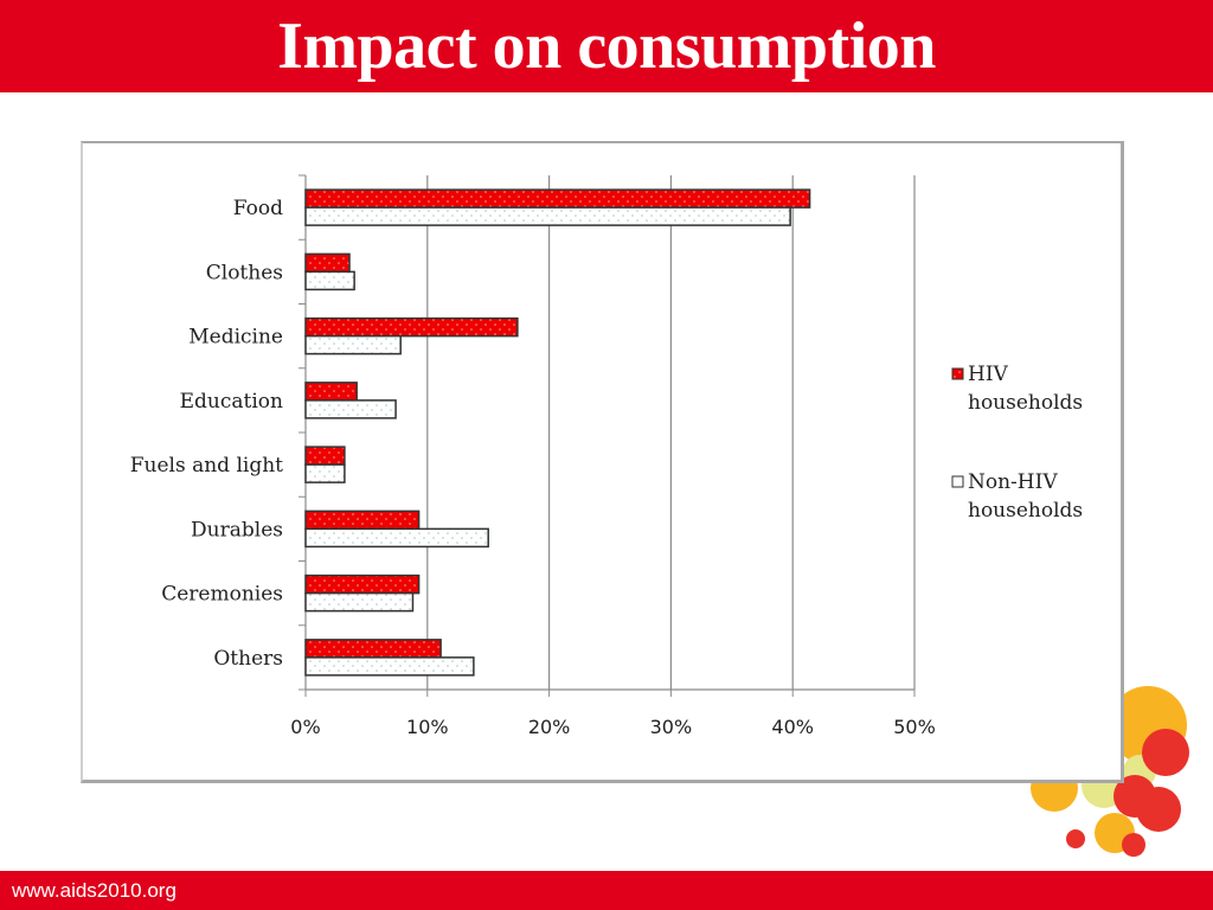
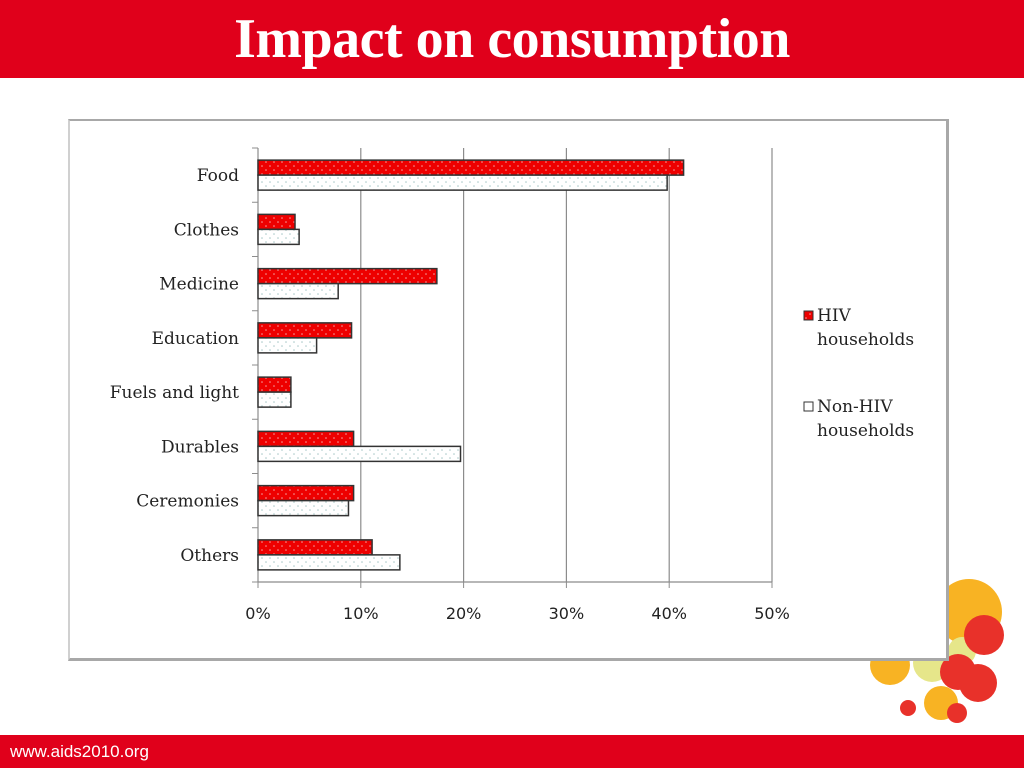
HIV households/Education: 4.2% -> 9.1%
Non-HIV households/Education: 7.4% -> 5.7%
Non-HIV households/Durables: 15.0% -> 19.7%
